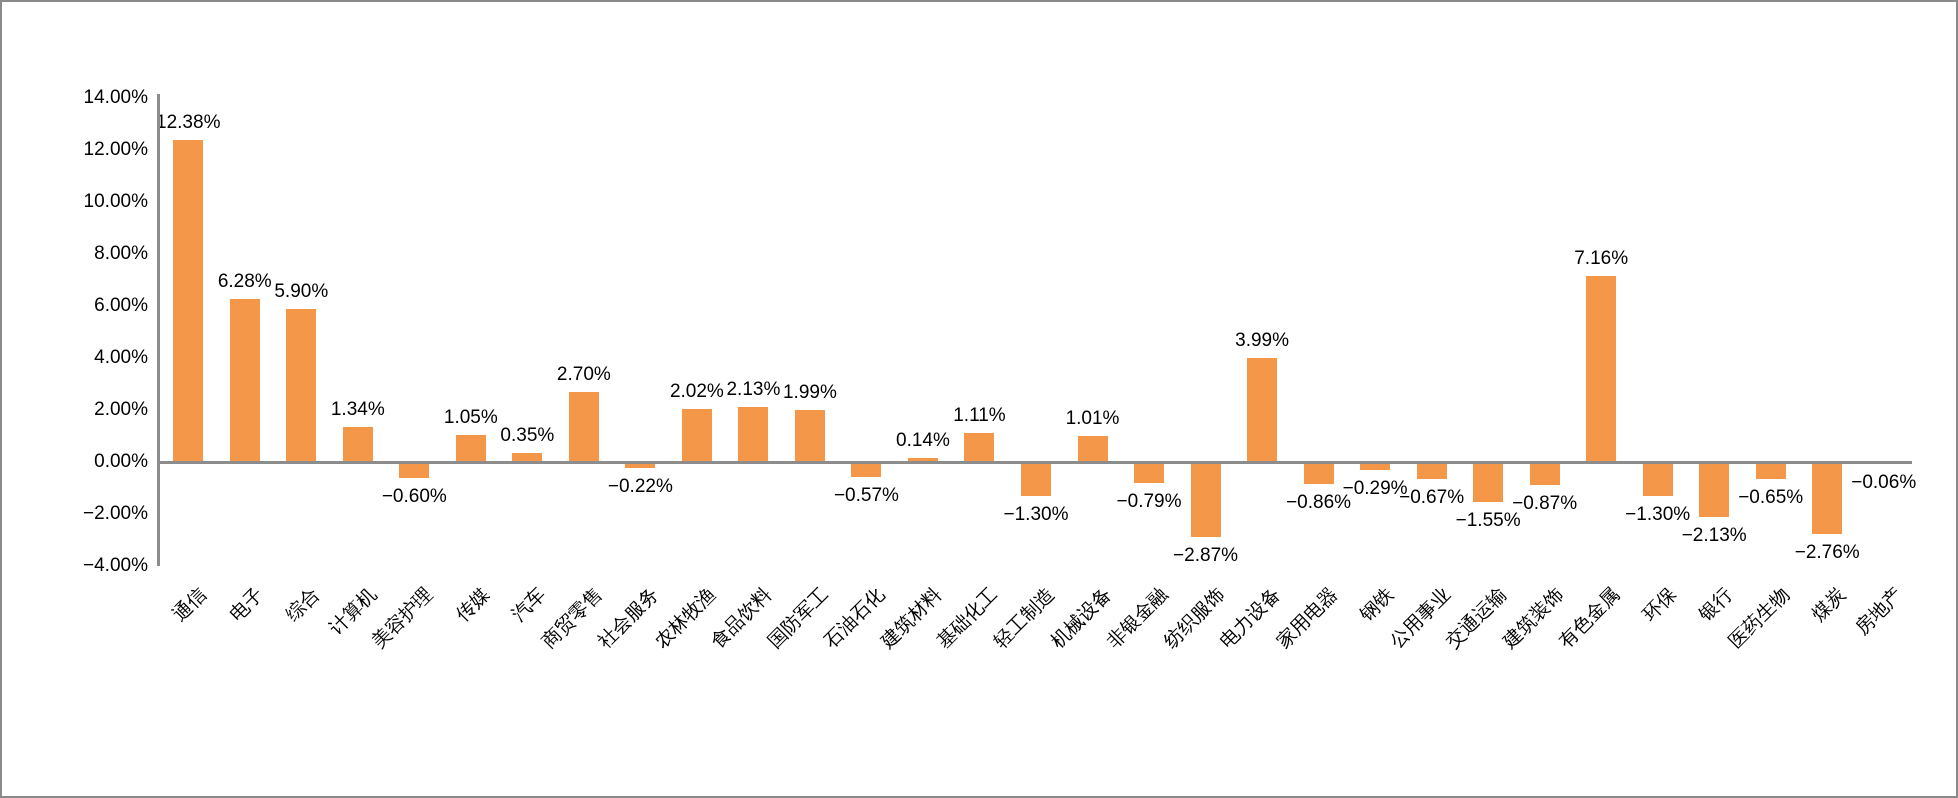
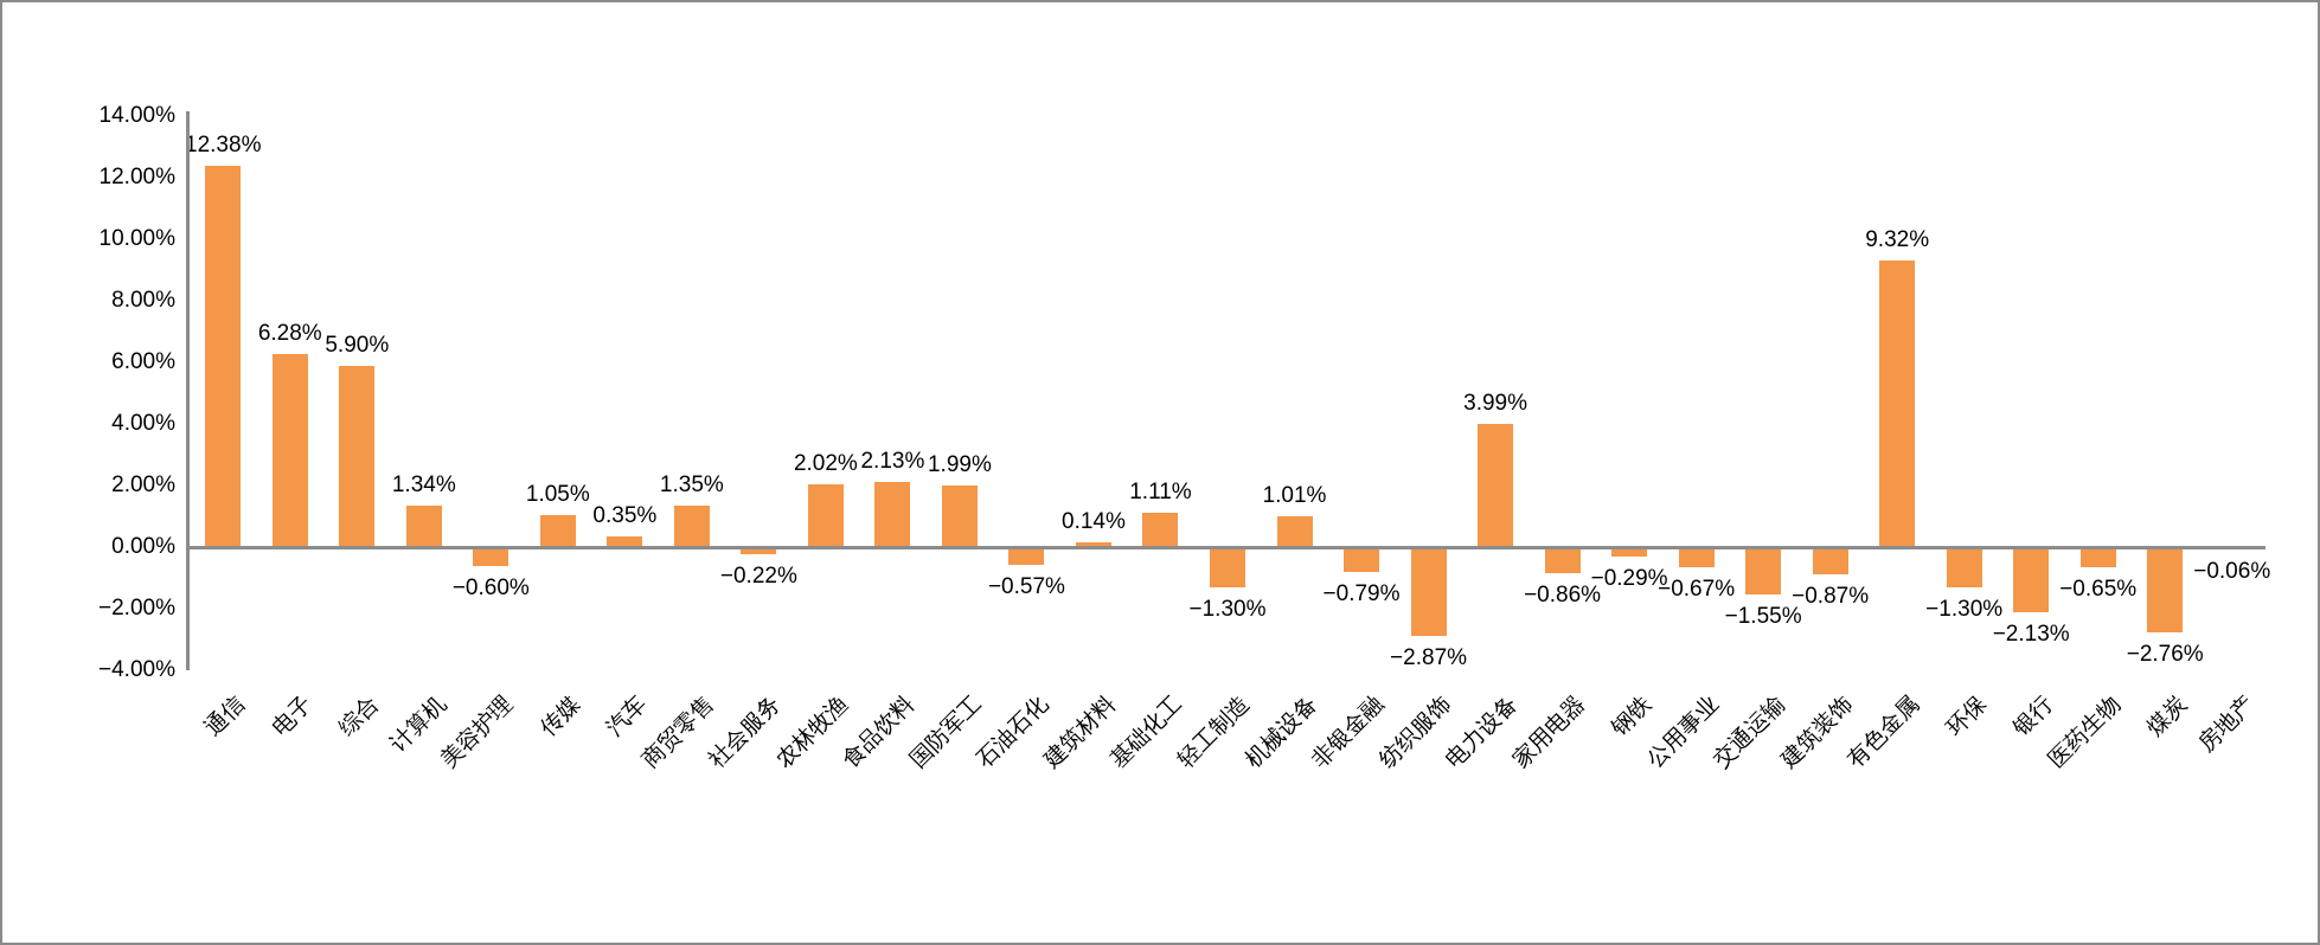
商贸零售: 2.70% -> 1.35%
有色金属: 7.16% -> 9.32%
